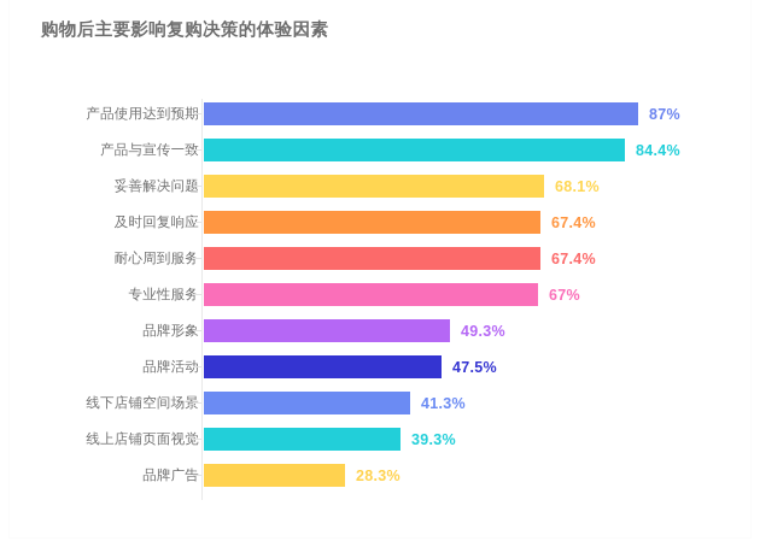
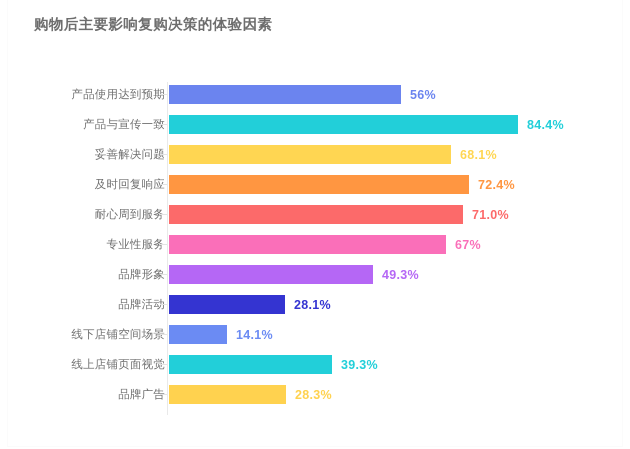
产品使用达到预期: 87% -> 56%
及时回复响应: 67.4% -> 72.4%
耐心周到服务: 67.4% -> 71.0%
品牌活动: 47.5% -> 28.1%
线下店铺空间场景: 41.3% -> 14.1%
